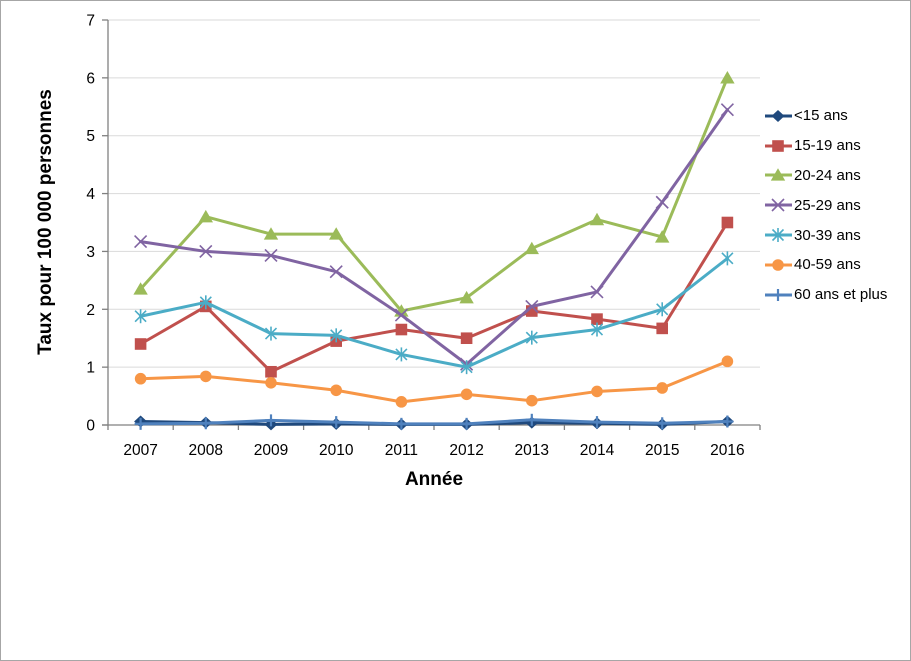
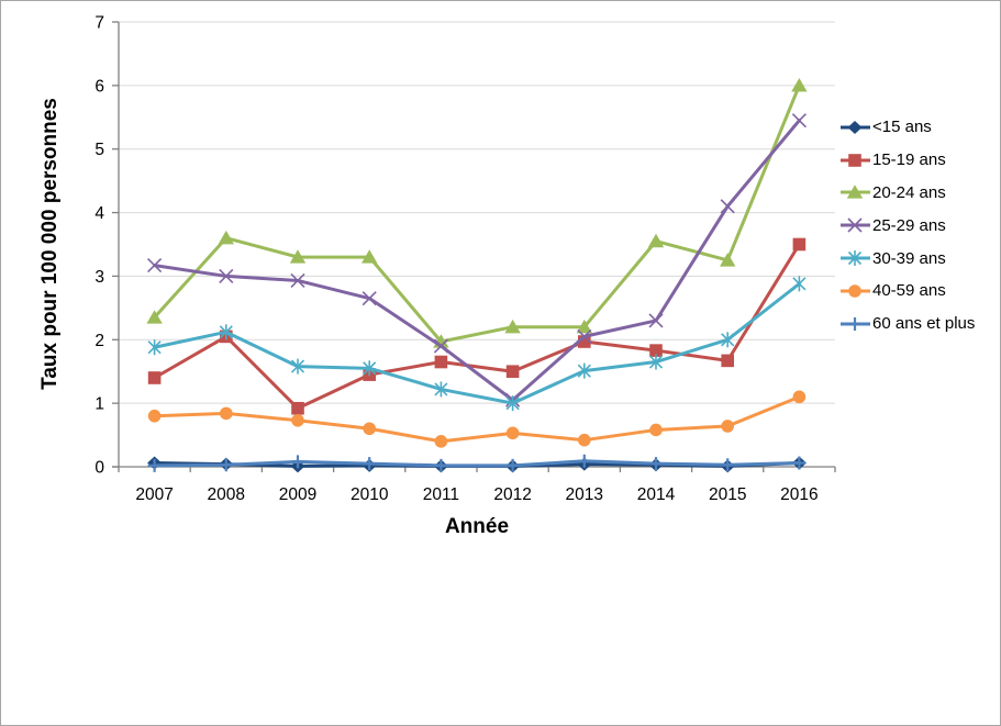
20-24 ans/2013: 3.0 -> 2.2
25-29 ans/2015: 3.9 -> 4.1
